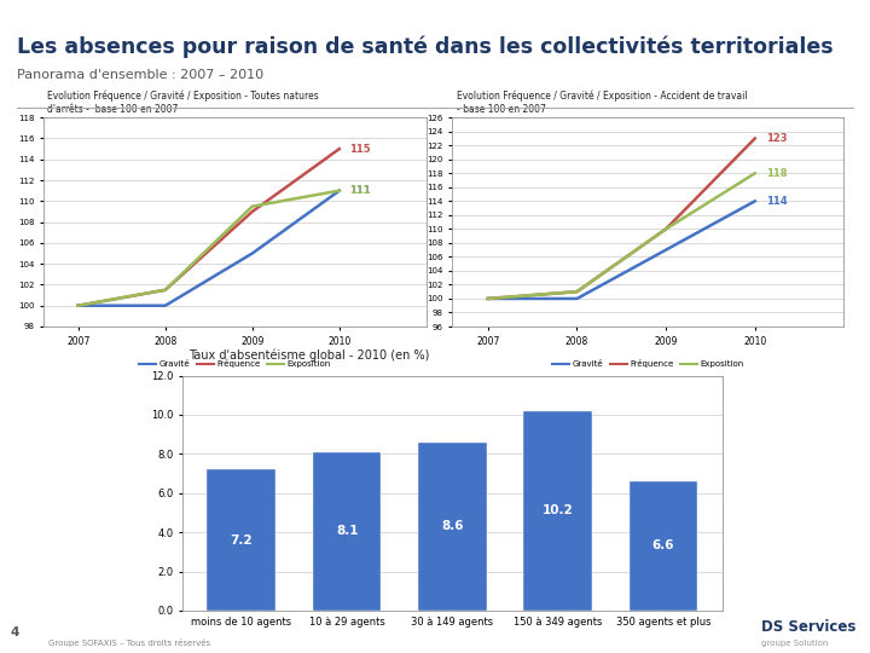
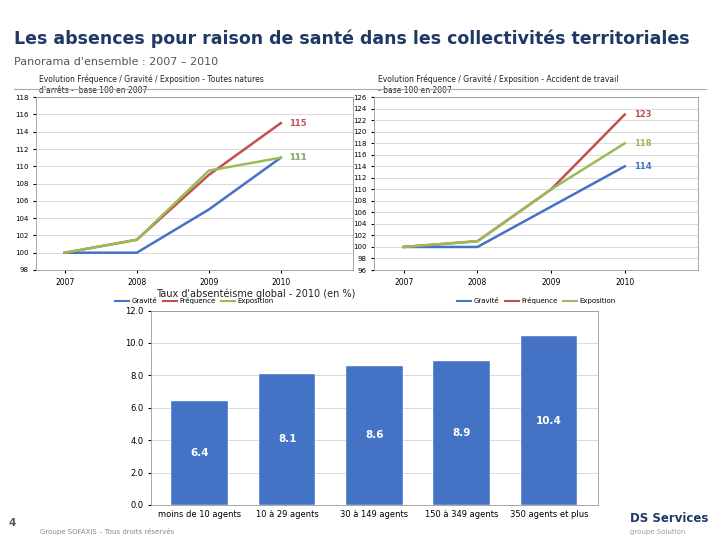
moins de 10 agents: 7.2 -> 6.4
150 à 349 agents: 10.2 -> 8.9
350 agents et plus: 6.6 -> 10.4
